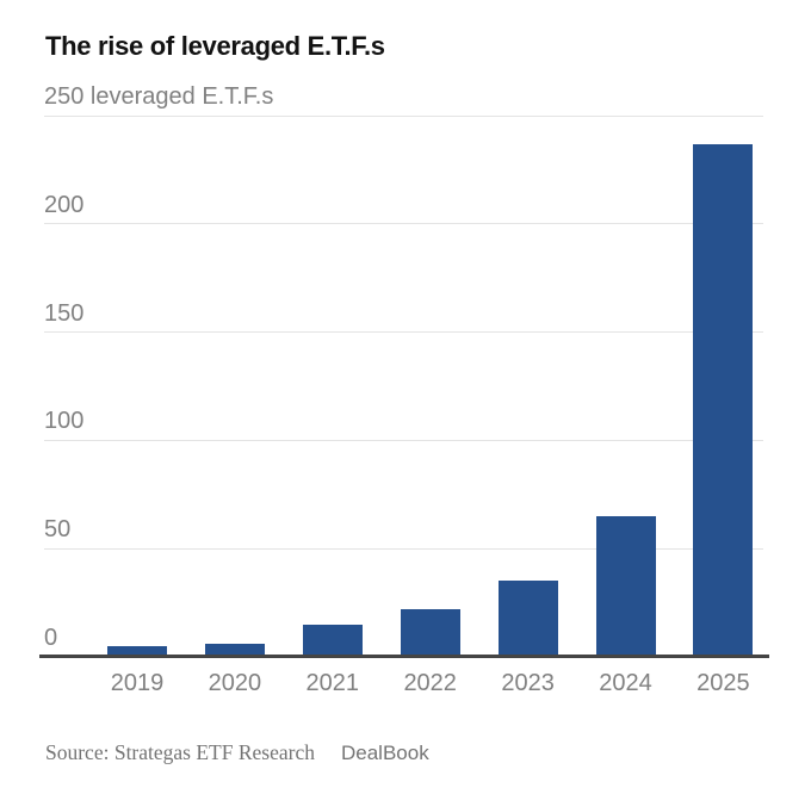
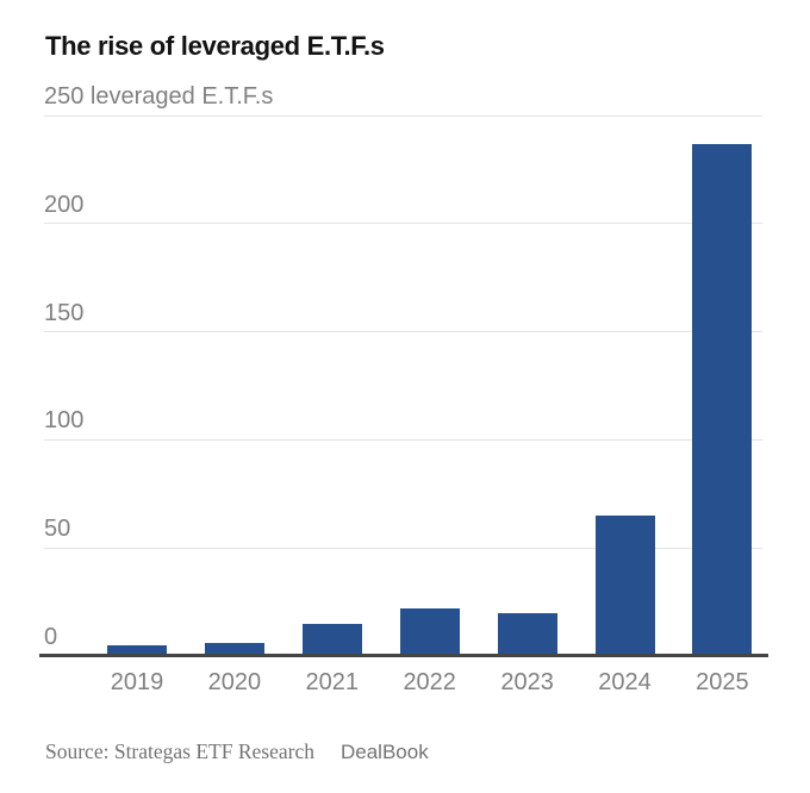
2023: 35 -> 20
